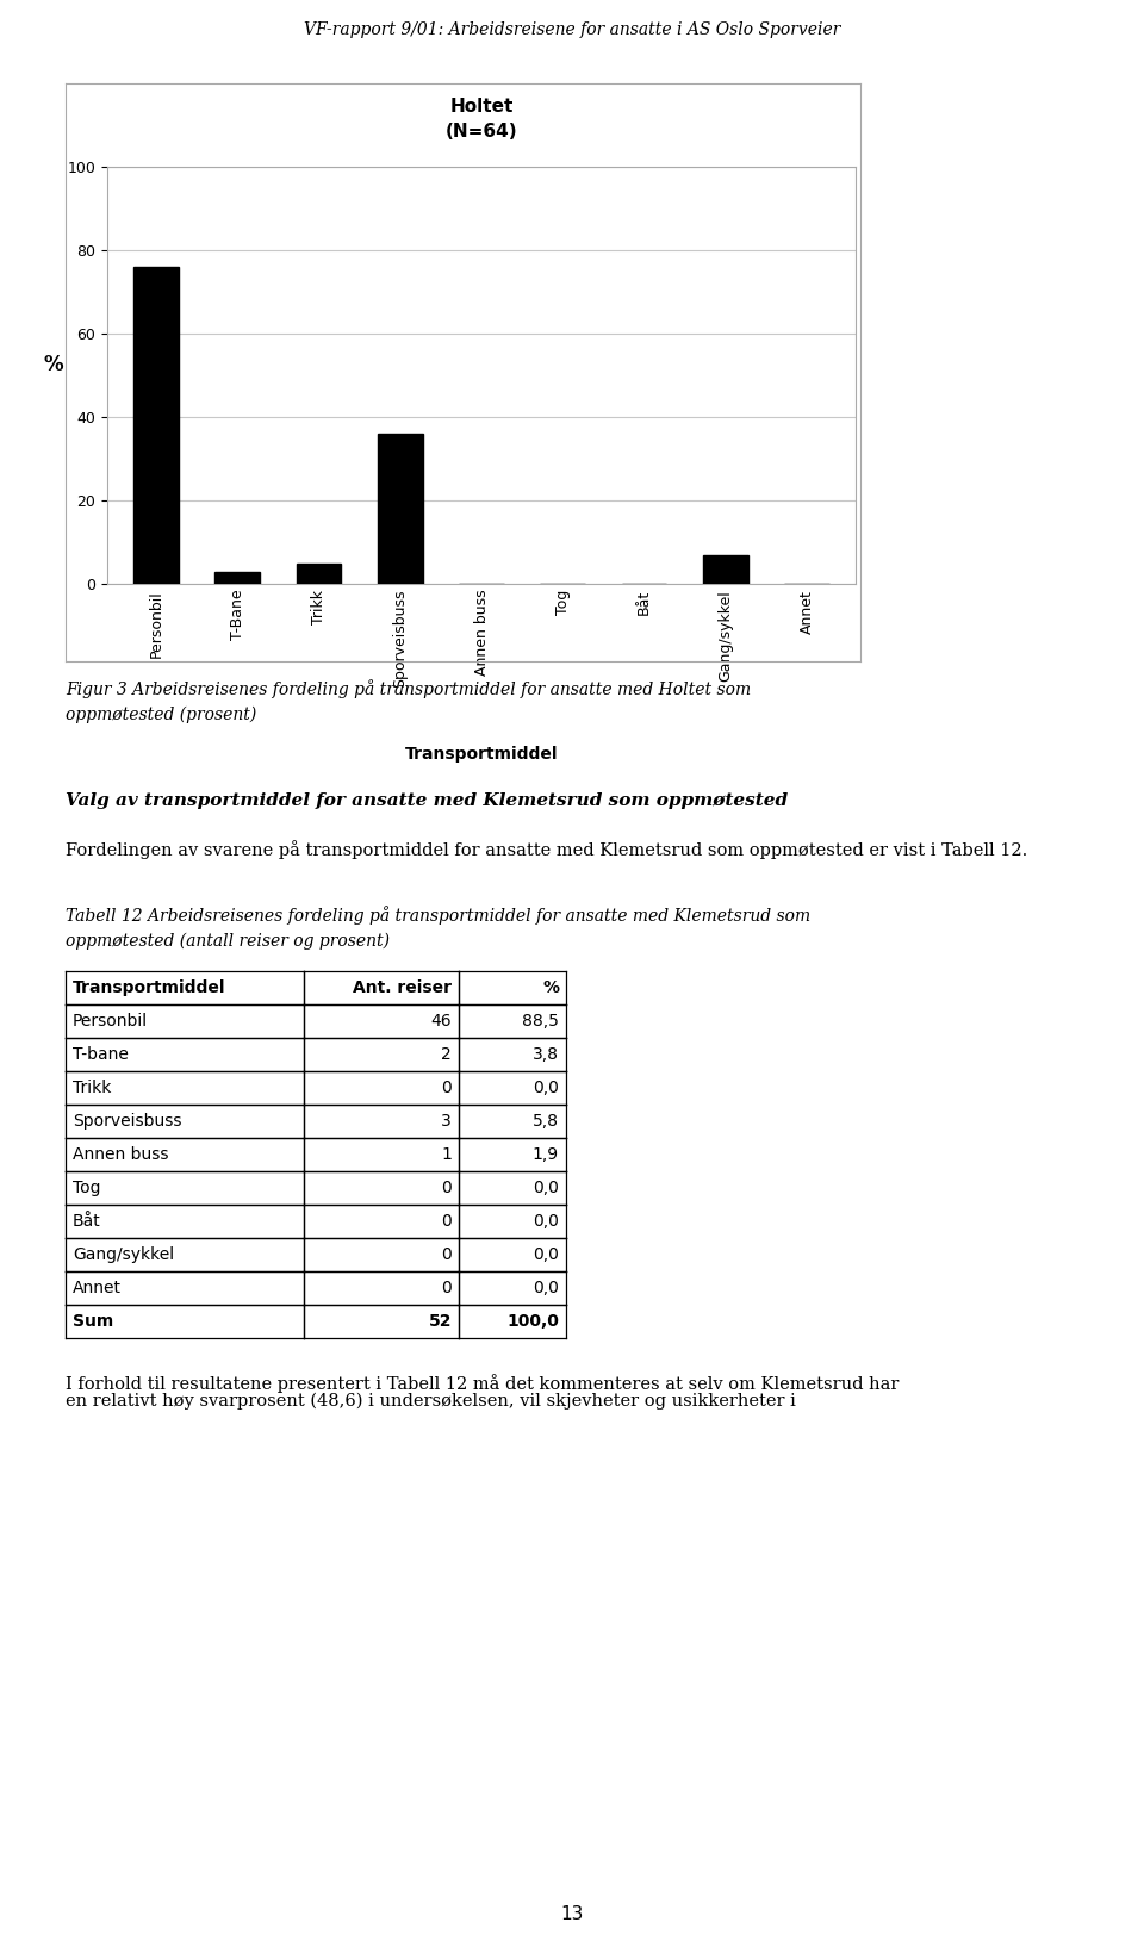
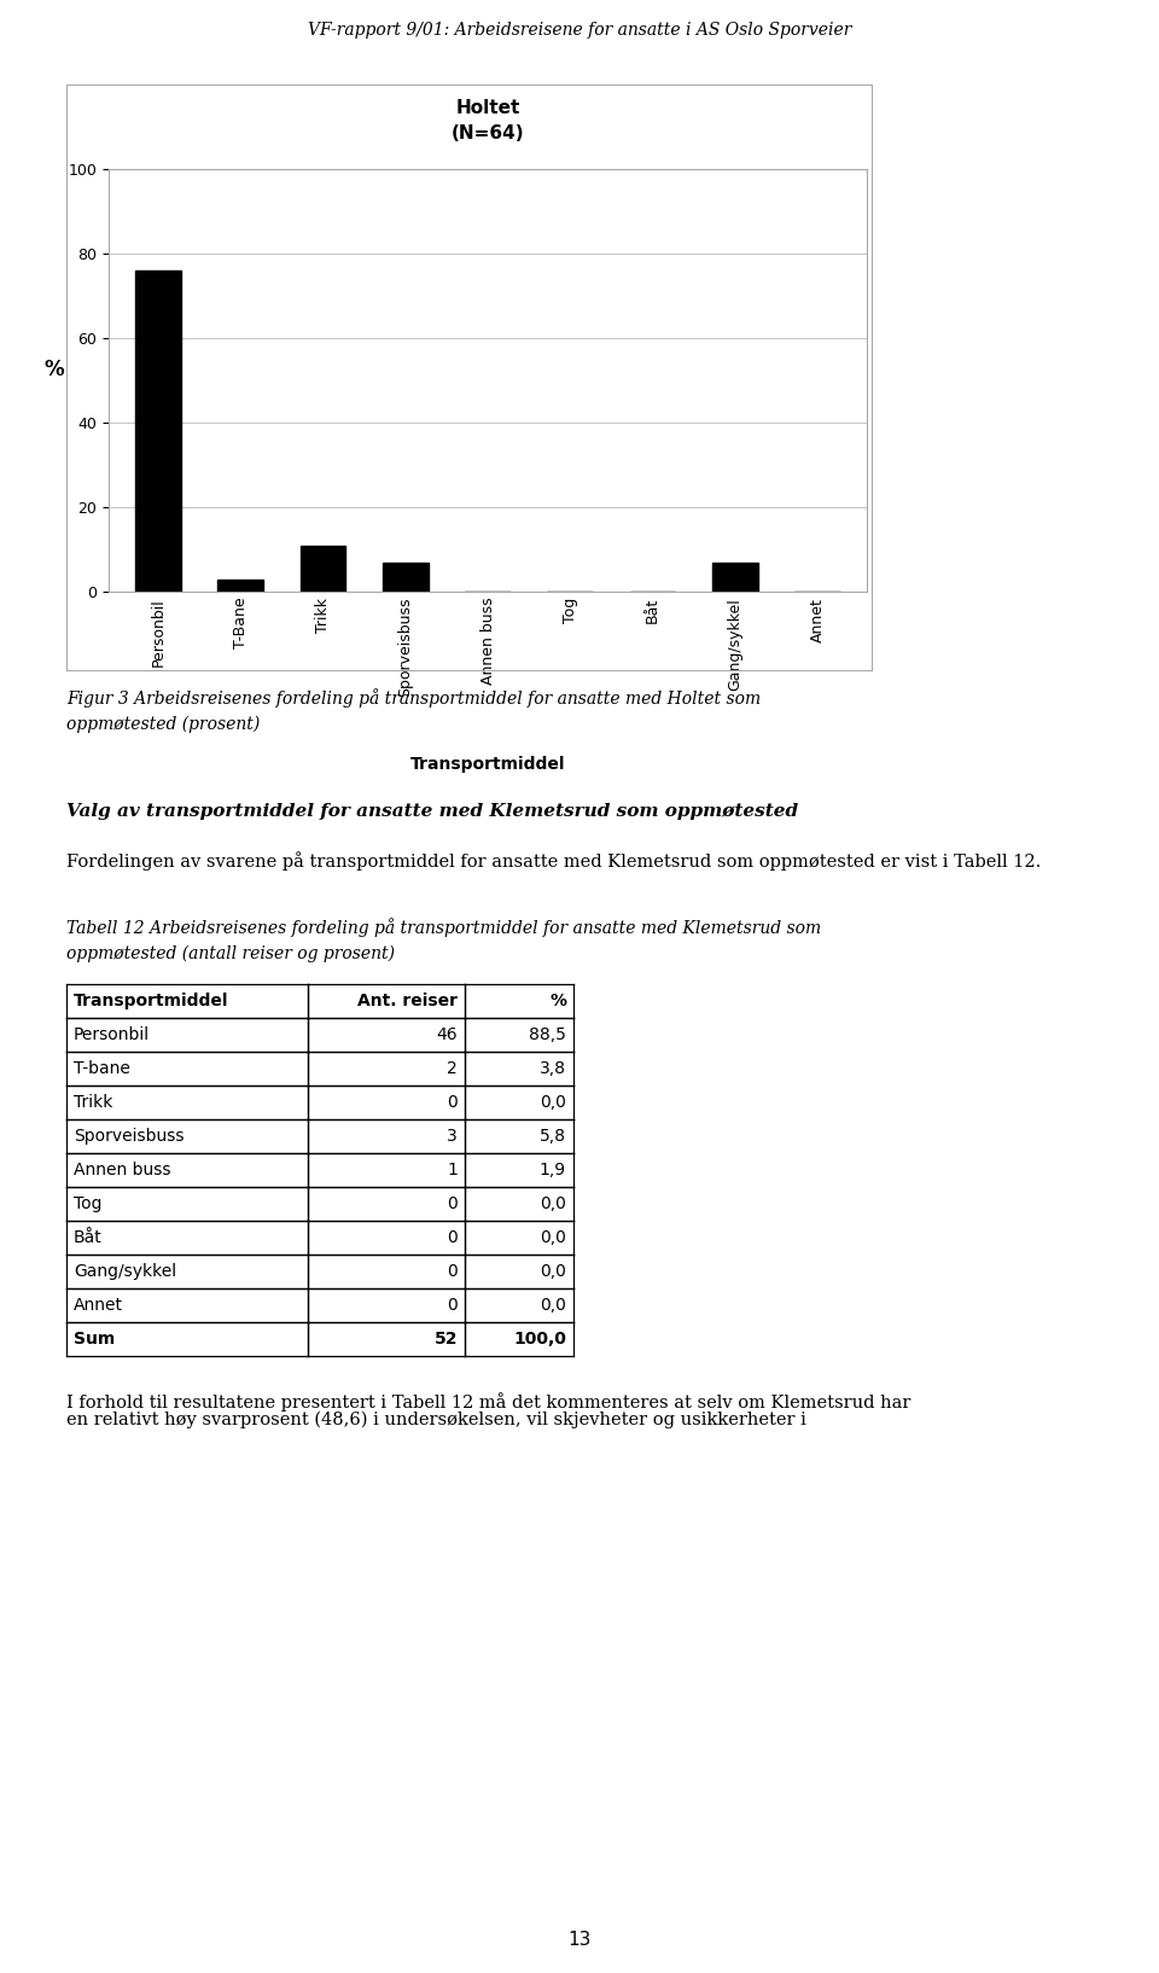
Trikk: 5 -> 11
Sporveisbuss: 36 -> 7
